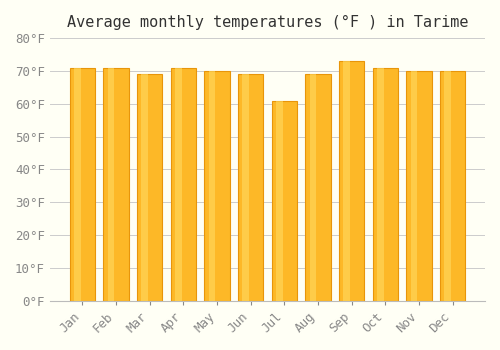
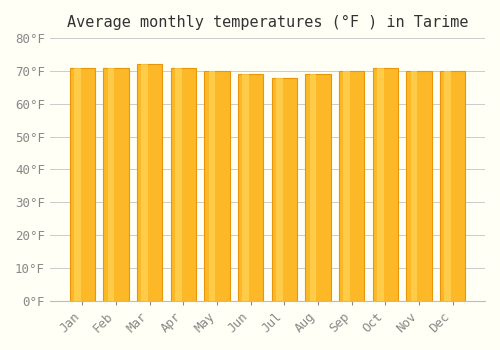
Mar: 69°F -> 72°F
Jul: 61°F -> 68°F
Sep: 73°F -> 70°F
